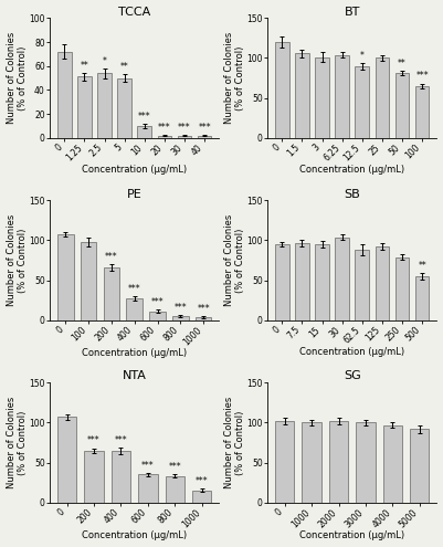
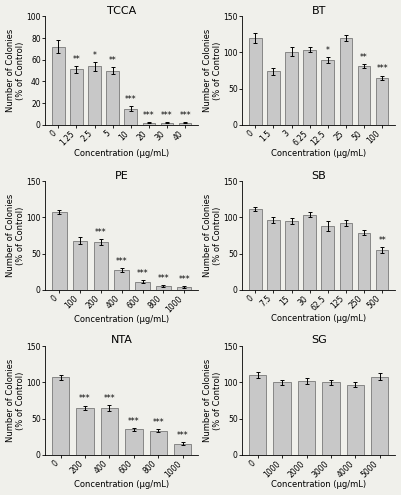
TCCA/10: 10 -> 15
BT/1.5: 106 -> 74
BT/25: 100 -> 120
PE/100: 98 -> 68
SB/0: 95 -> 112
SG/0: 102 -> 110
SG/5000: 92 -> 108
